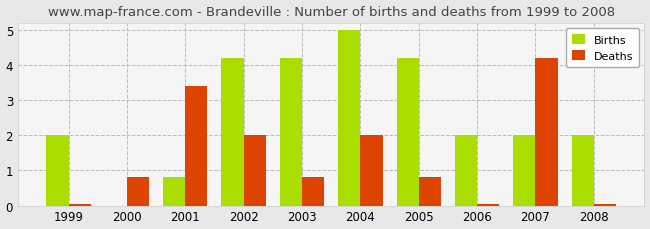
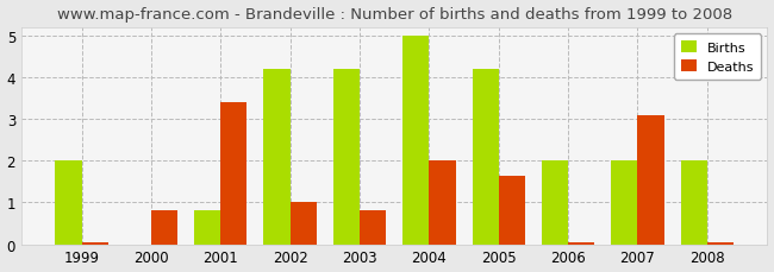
Deaths/2002: 2.00 -> 1.00
Deaths/2005: 0.80 -> 1.65
Deaths/2007: 4.20 -> 3.10
